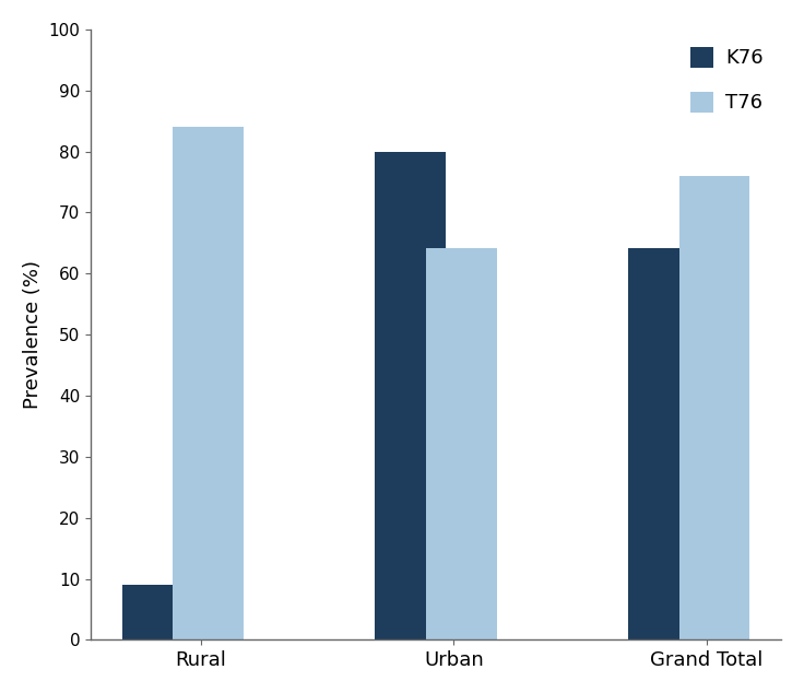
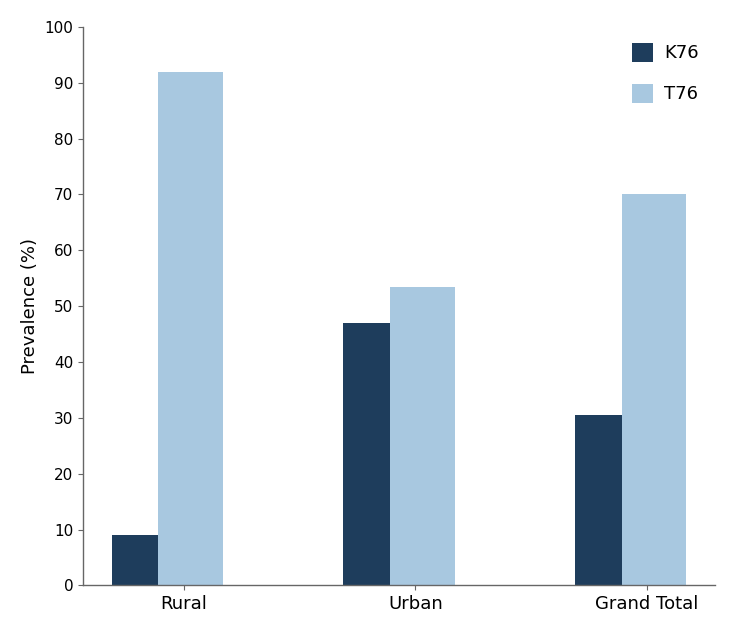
T76/Rural: 84.0 -> 92.0
K76/Urban: 80.0 -> 47.0
T76/Urban: 64.2 -> 53.5
K76/Grand Total: 64.2 -> 30.5
T76/Grand Total: 76.0 -> 70.0
